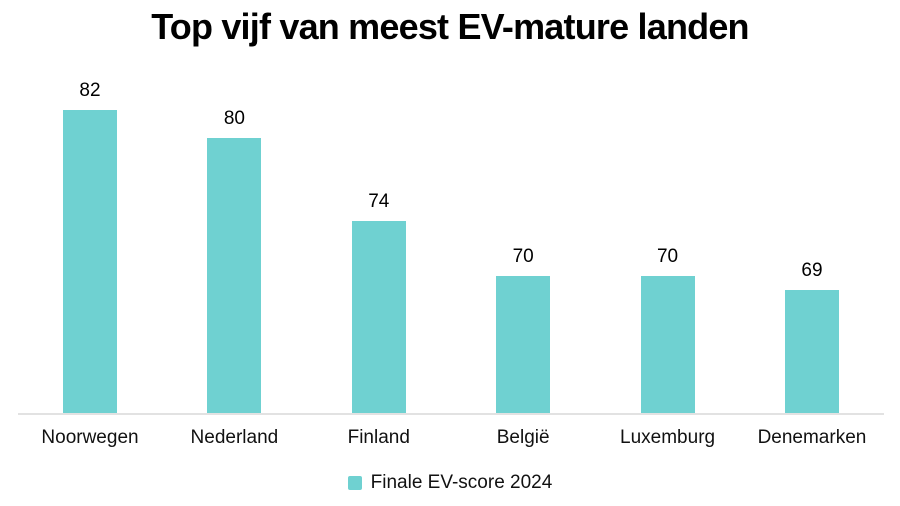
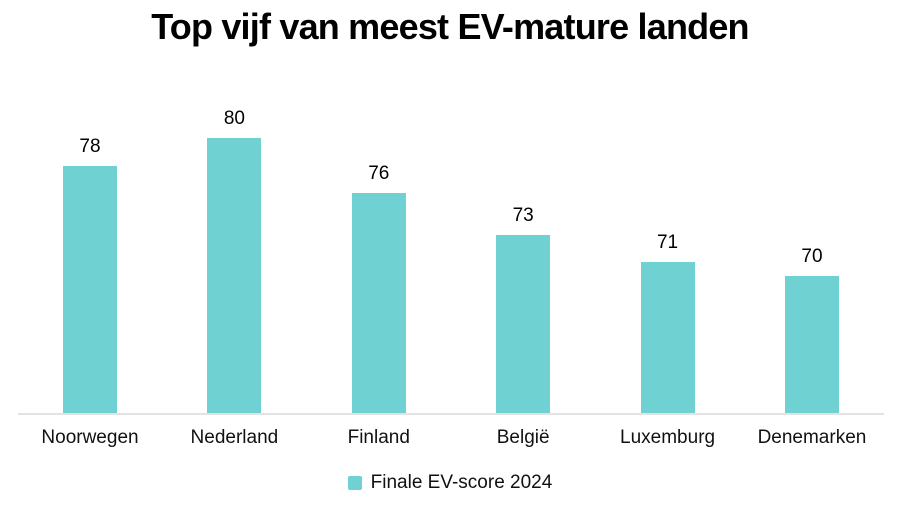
Noorwegen: 82 -> 78
Finland: 74 -> 76
België: 70 -> 73
Luxemburg: 70 -> 71
Denemarken: 69 -> 70
